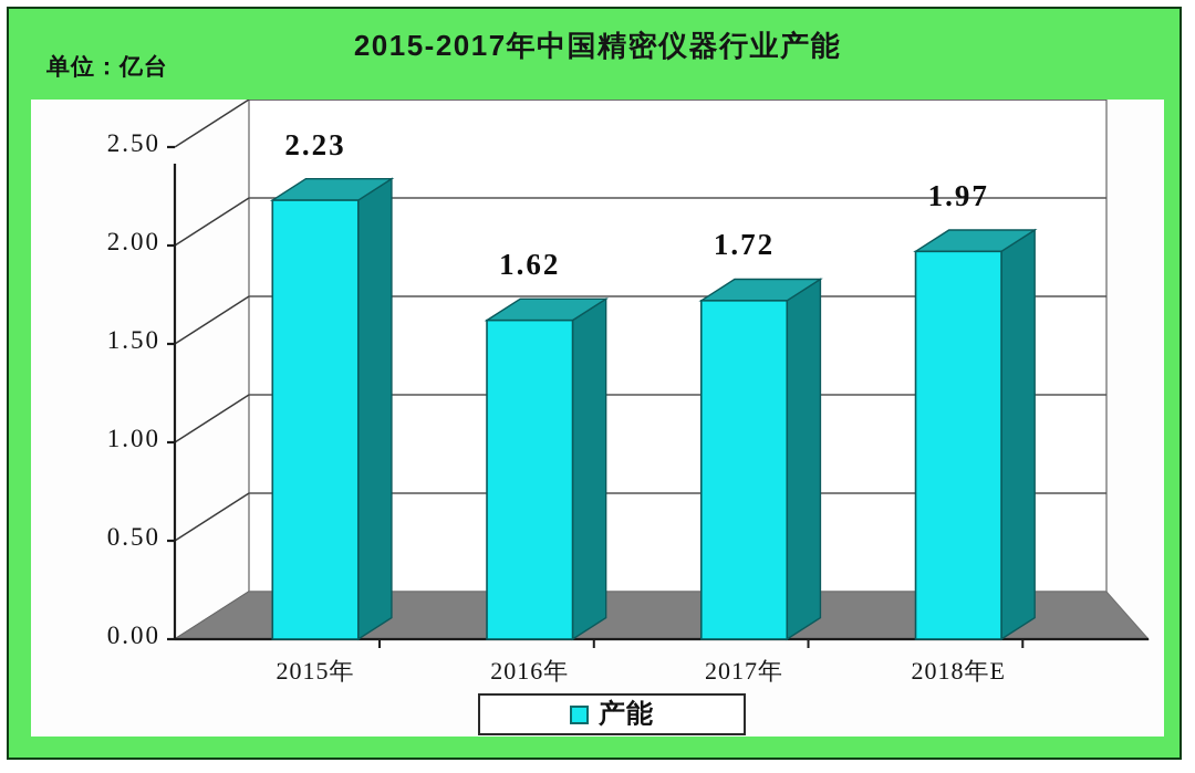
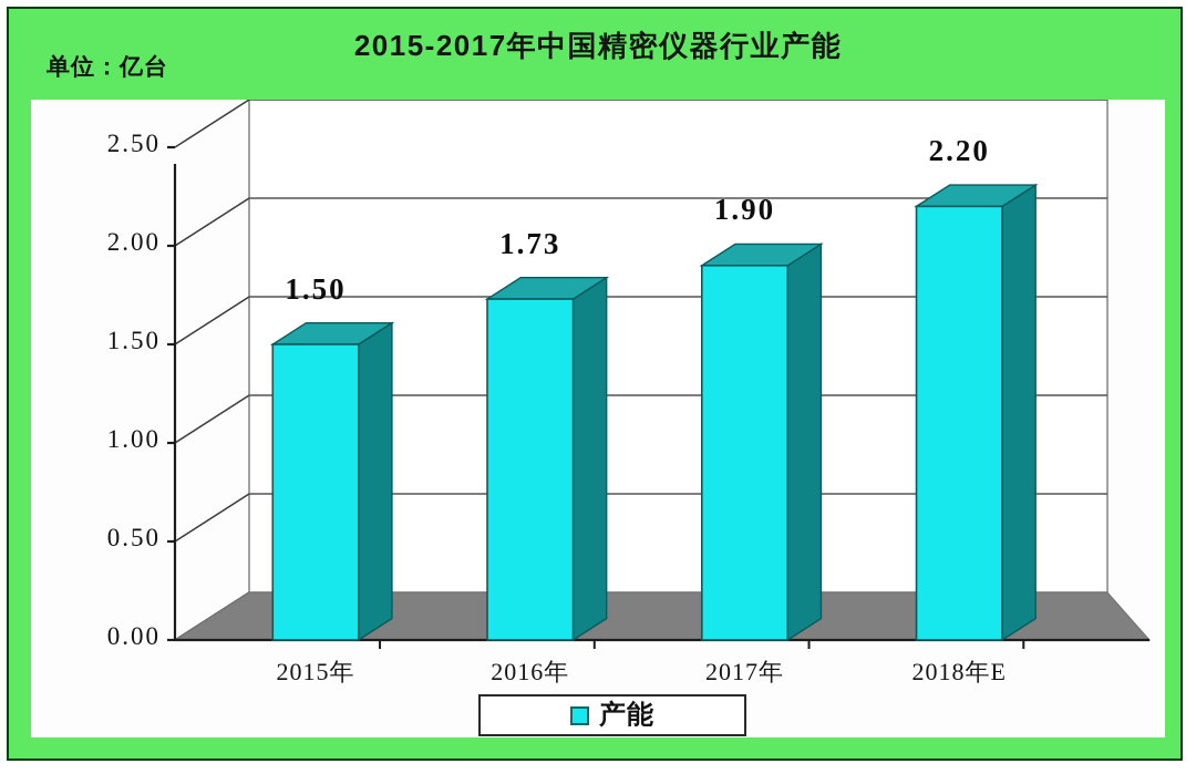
2015年: 2.23 -> 1.50
2016年: 1.62 -> 1.73
2017年: 1.72 -> 1.90
2018年E: 1.97 -> 2.20
